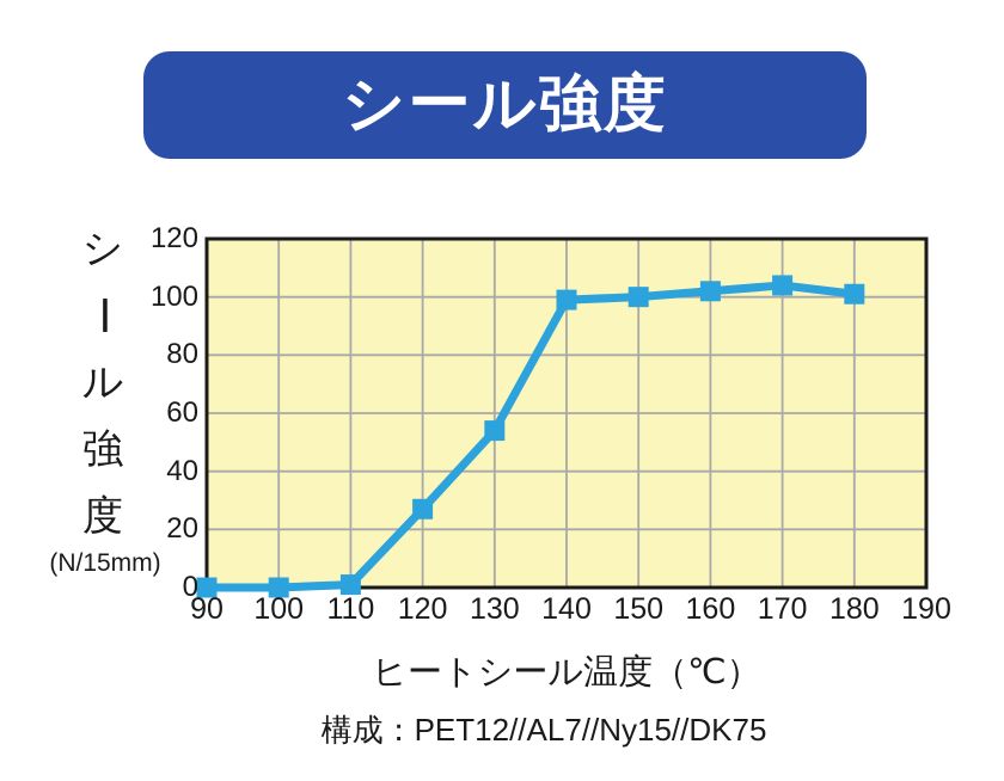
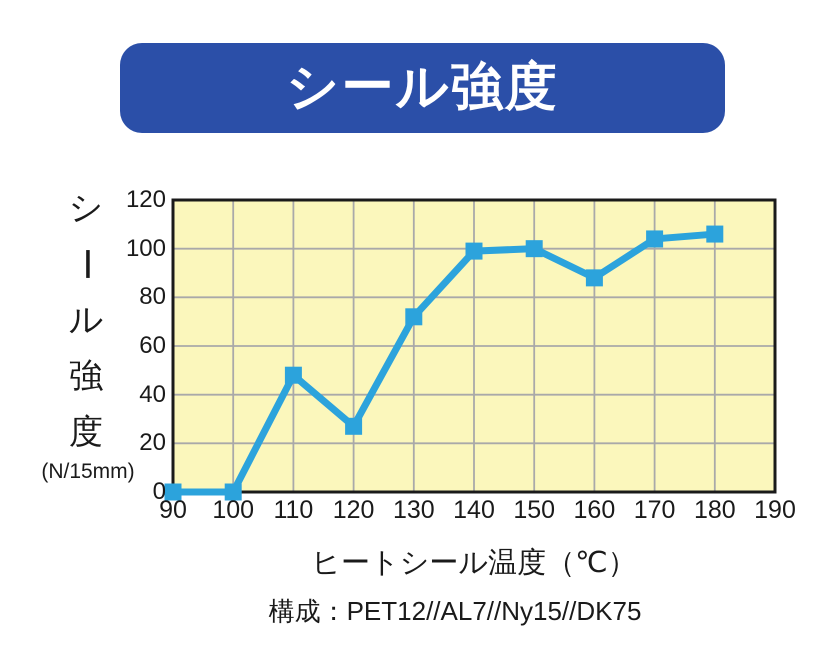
110: 1 -> 48
130: 54 -> 72
160: 102 -> 88
180: 101 -> 106
